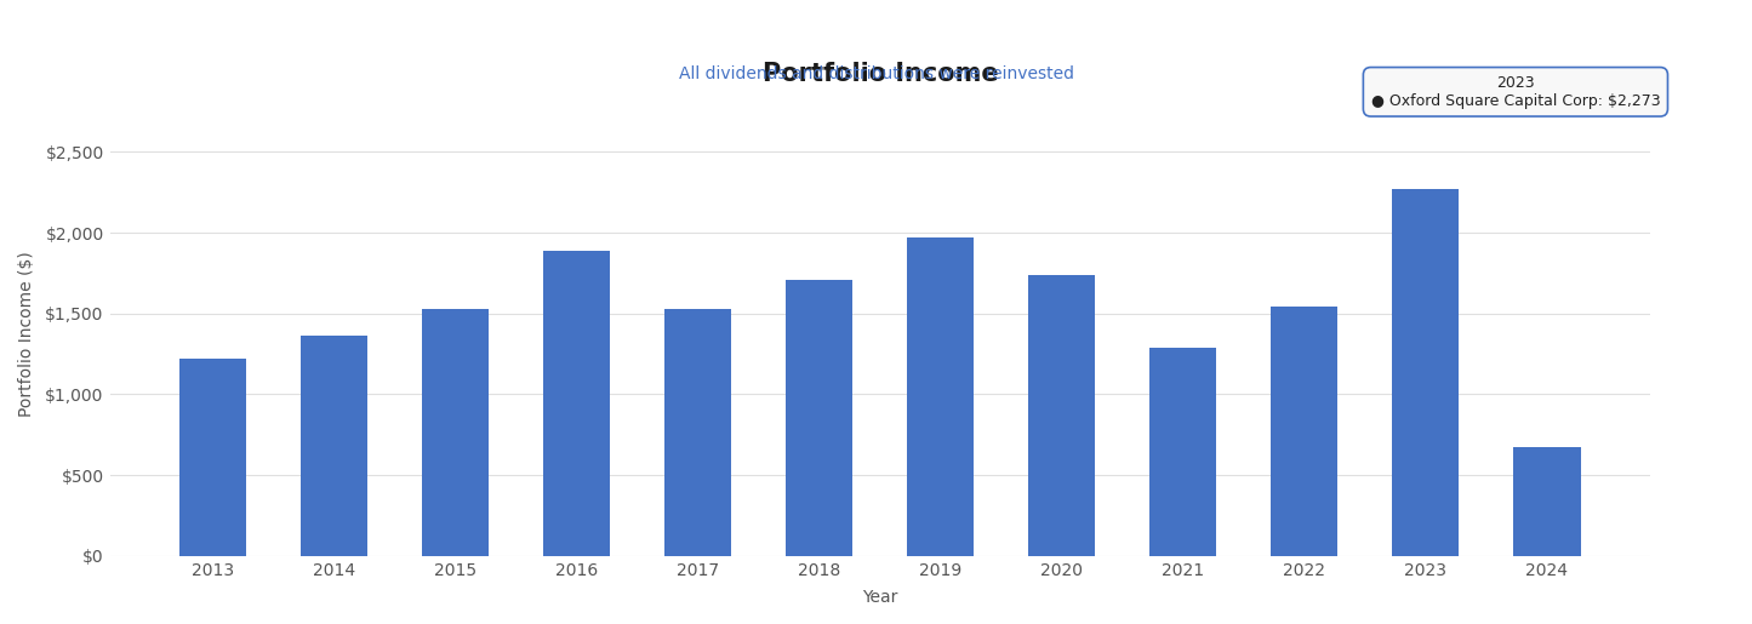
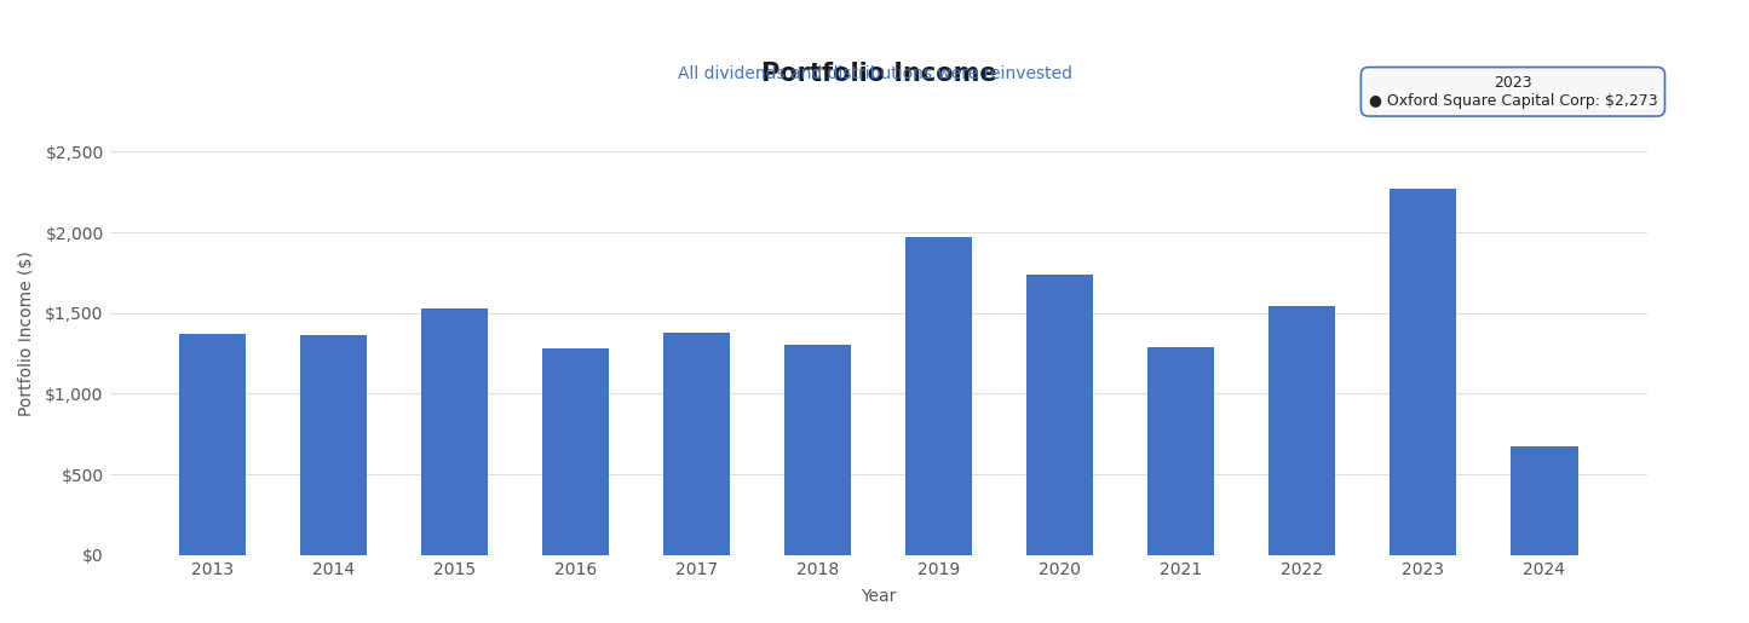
2013: $1,220 -> $1,370
2016: $1,890 -> $1,280
2017: $1,530 -> $1,380
2018: $1,710 -> $1,300
